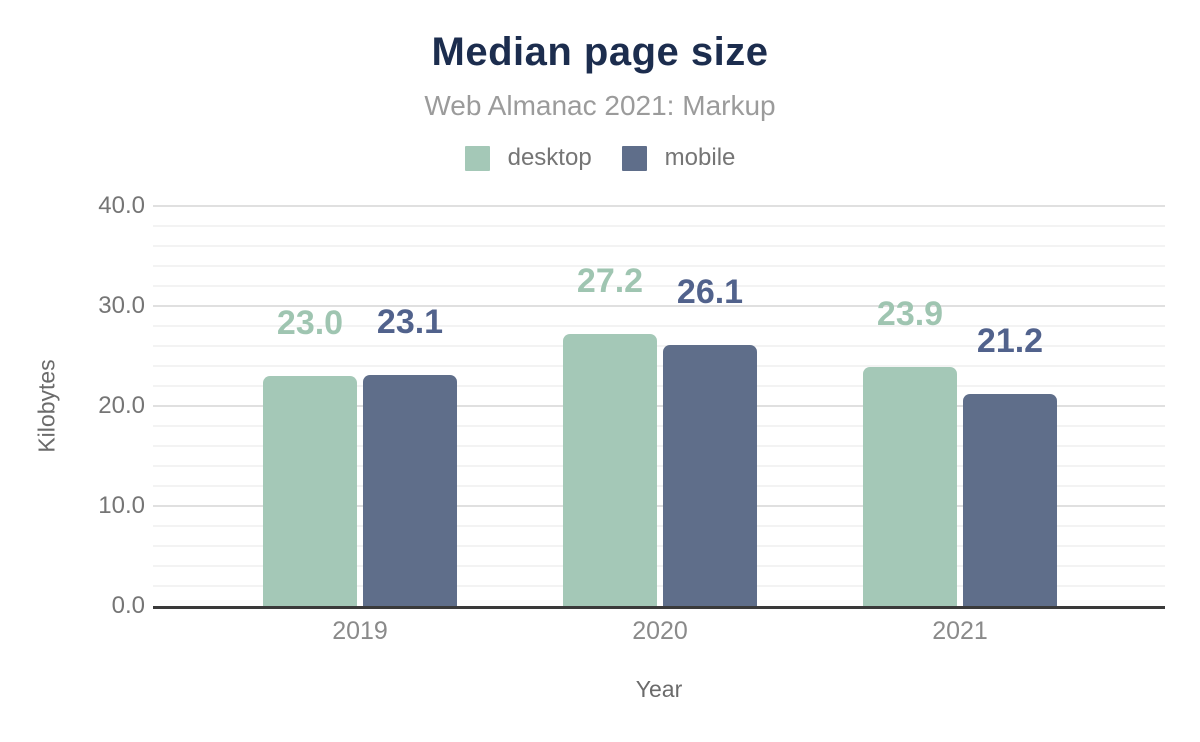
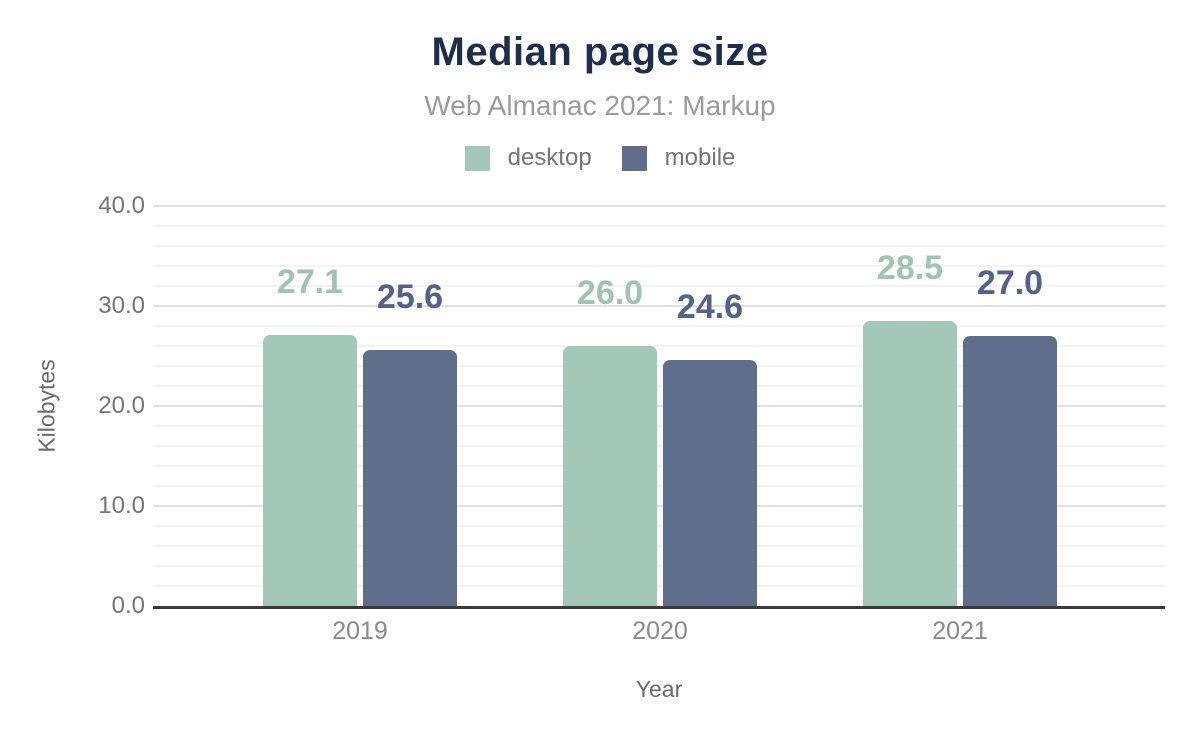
desktop/2019: 23.0 -> 27.1
mobile/2019: 23.1 -> 25.6
desktop/2020: 27.2 -> 26.0
mobile/2020: 26.1 -> 24.6
desktop/2021: 23.9 -> 28.5
mobile/2021: 21.2 -> 27.0
